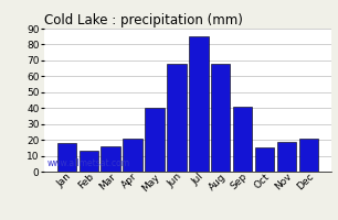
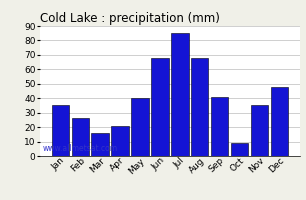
Jan: 18 -> 35
Feb: 13 -> 26
Oct: 15 -> 9
Nov: 19 -> 35
Dec: 21 -> 48
